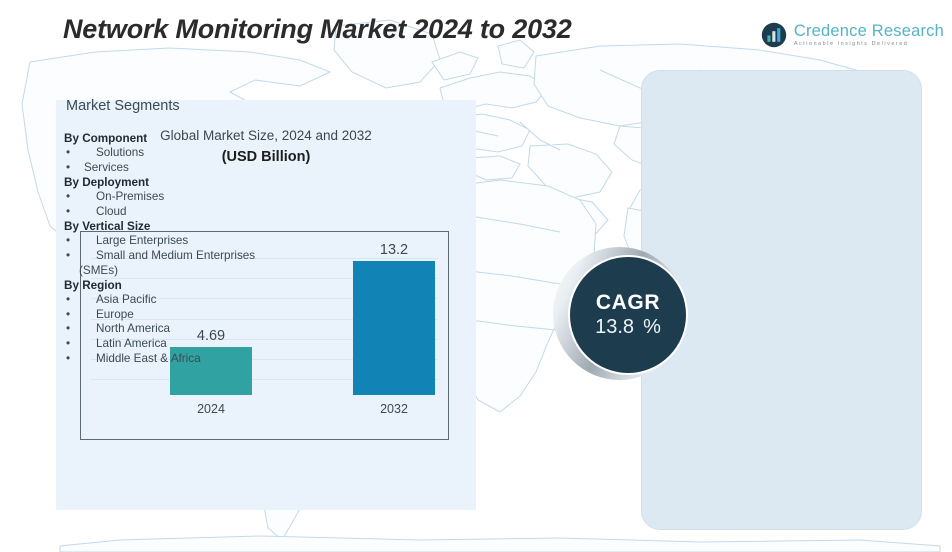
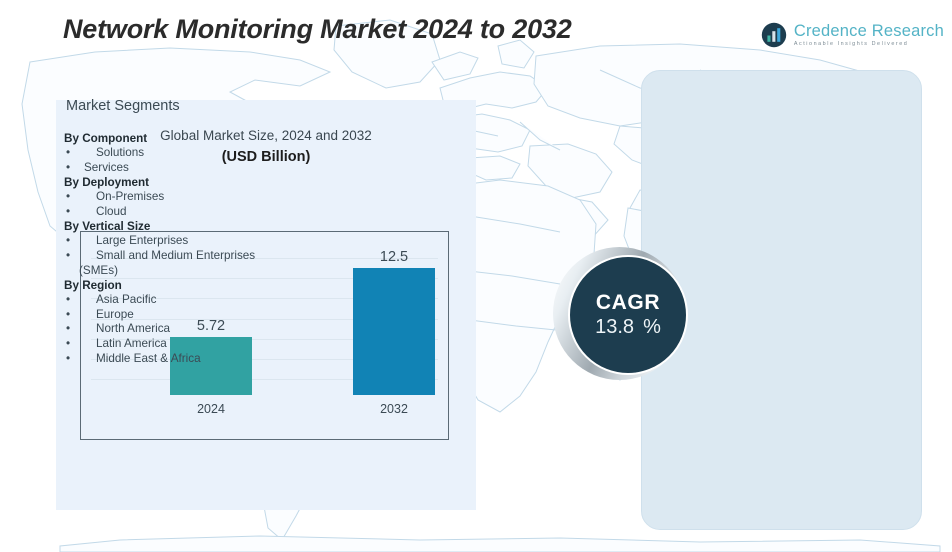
2024: 4.69 -> 5.72
2032: 13.2 -> 12.5
